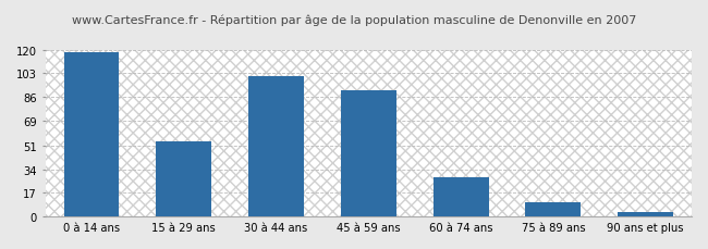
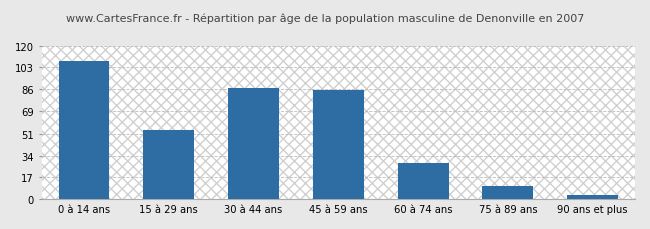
0 à 14 ans: 118 -> 108
30 à 44 ans: 101 -> 87
45 à 59 ans: 91 -> 85
